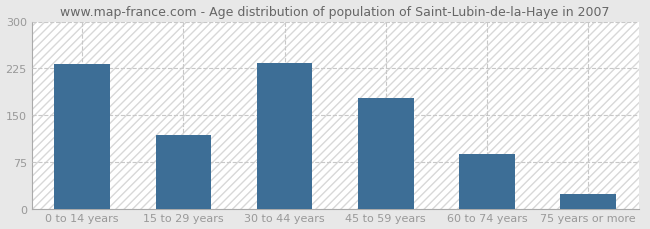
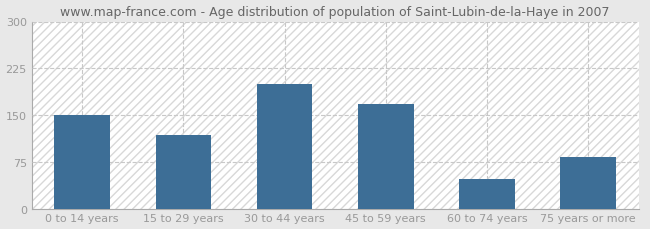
0 to 14 years: 232 -> 150
30 to 44 years: 233 -> 200
45 to 59 years: 178 -> 168
60 to 74 years: 88 -> 48
75 years or more: 25 -> 84
